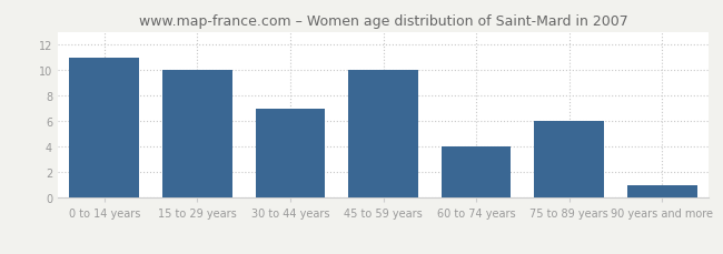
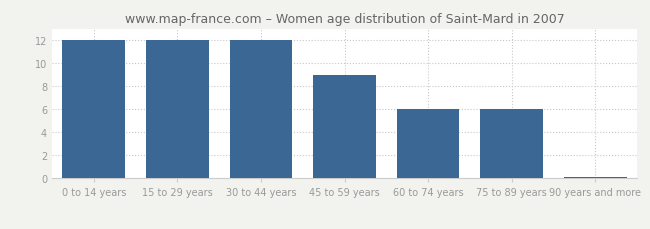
0 to 14 years: 11.0 -> 12.0
15 to 29 years: 10.0 -> 12.0
30 to 44 years: 7.0 -> 12.0
45 to 59 years: 10.0 -> 9.0
60 to 74 years: 4.0 -> 6.0
90 years and more: 1.0 -> 0.1
